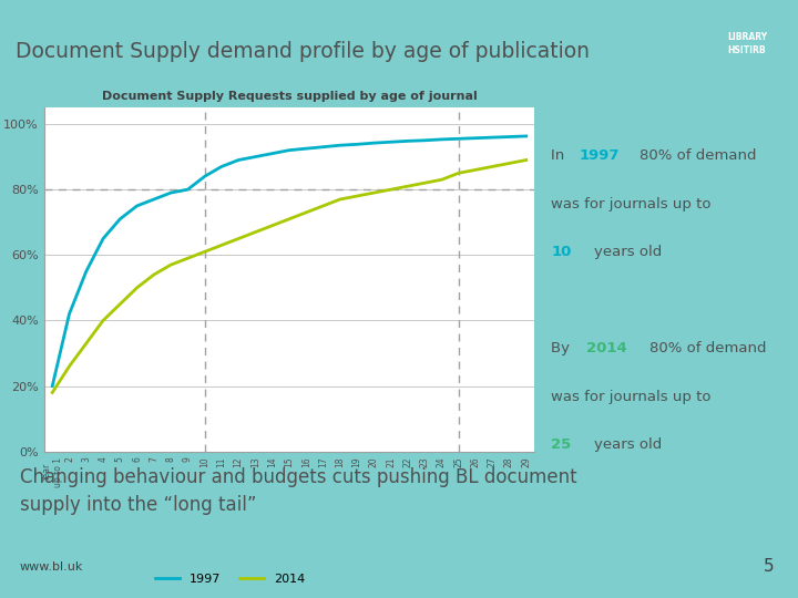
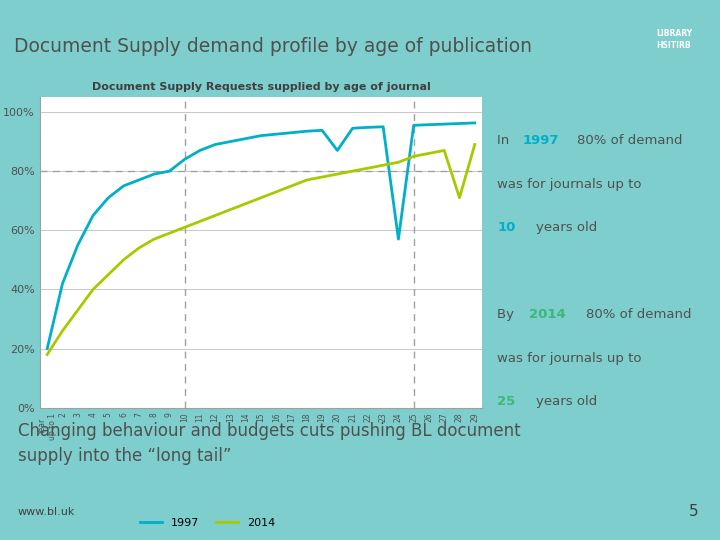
1997/20: 94.2% -> 87.0%
1997/24: 95.3% -> 57.0%
2014/28: 88% -> 71%
